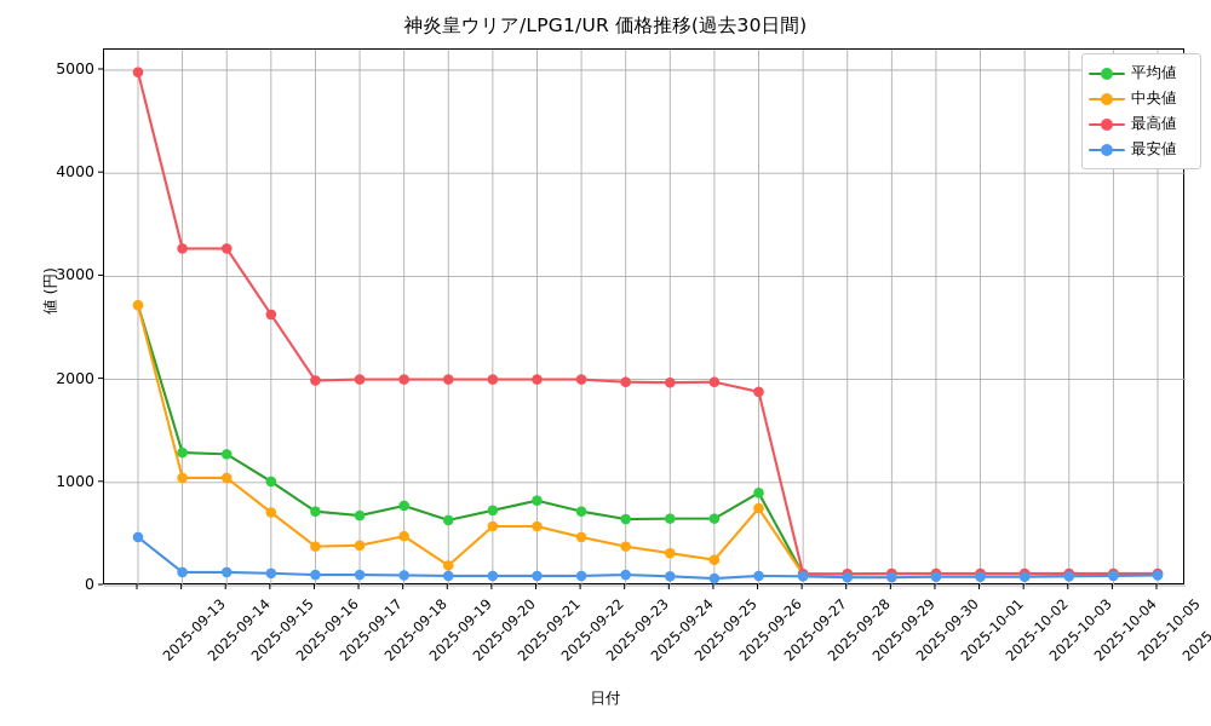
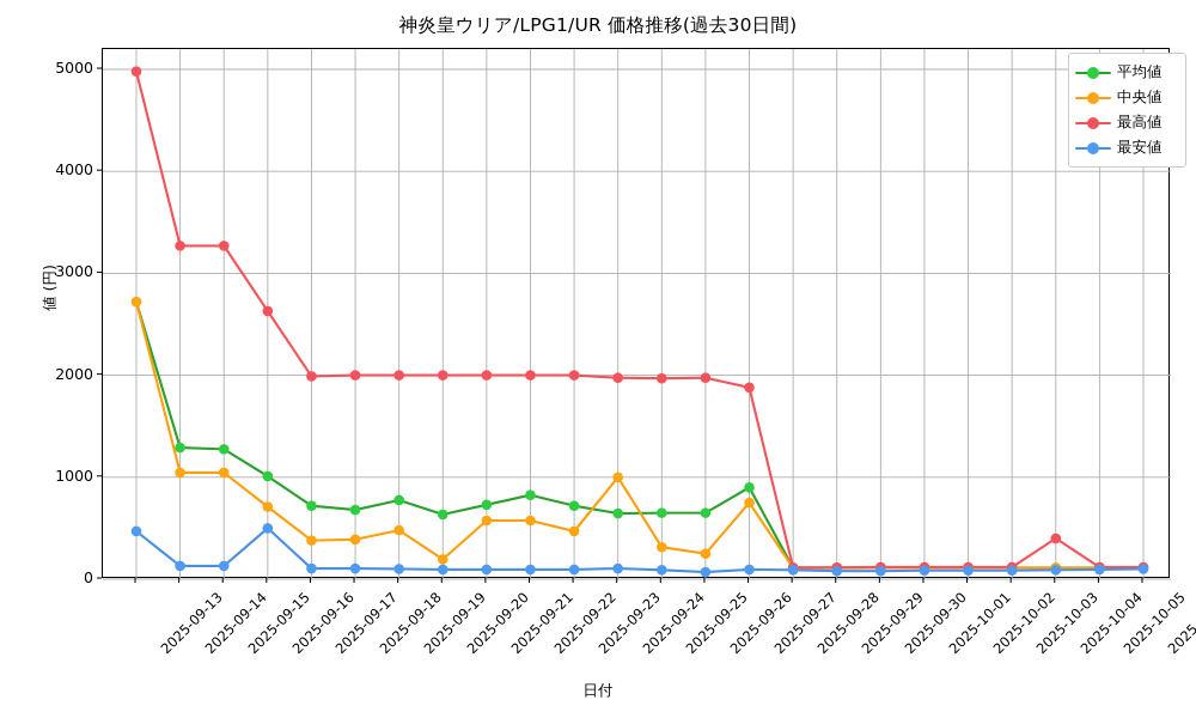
最安値/2025-09-16: 100 -> 500
中央値/2025-09-24: 400 -> 1000
最高値/2025-10-04: 100 -> 400
